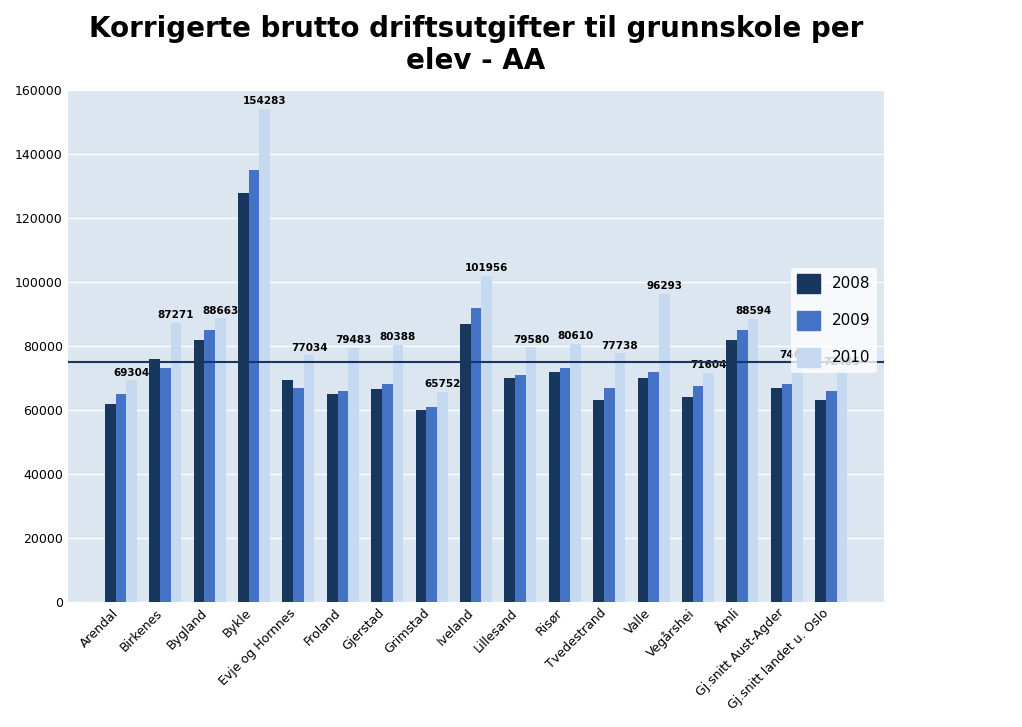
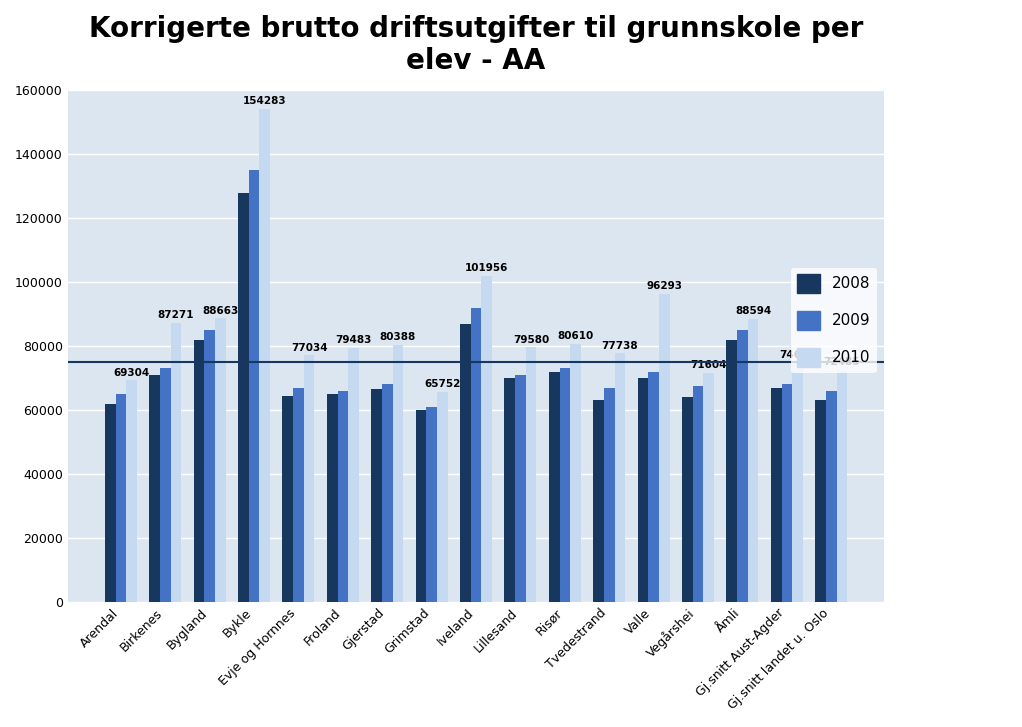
2008/Birkenes: 76000 -> 71000
2008/Evje og Hornnes: 69500 -> 64500
